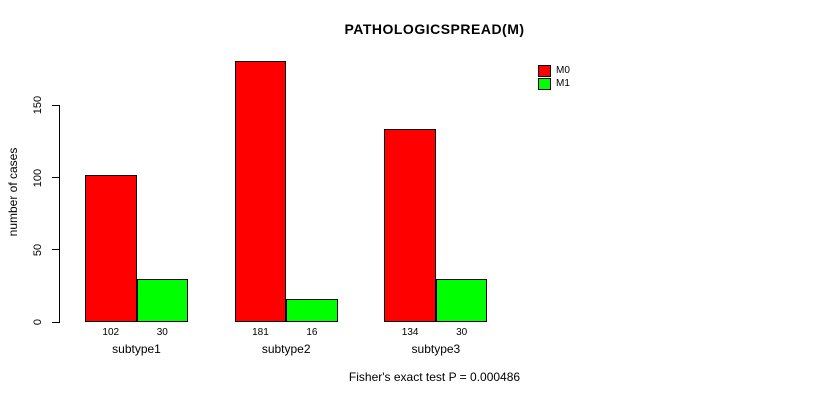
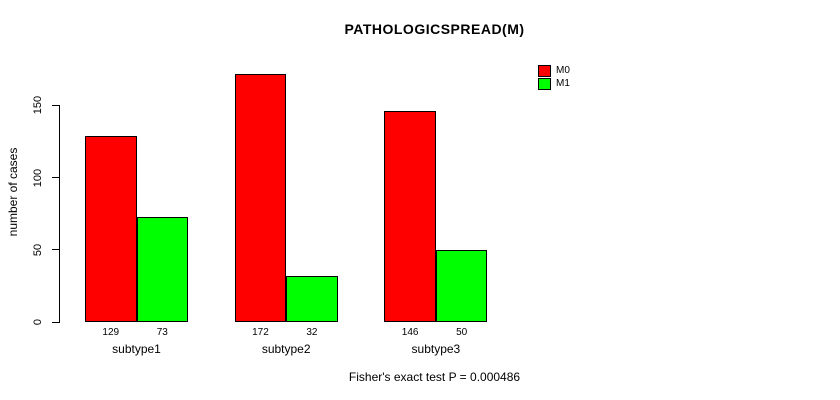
M0/subtype1: 102 -> 129
M1/subtype1: 30 -> 73
M0/subtype2: 181 -> 172
M1/subtype2: 16 -> 32
M0/subtype3: 134 -> 146
M1/subtype3: 30 -> 50
